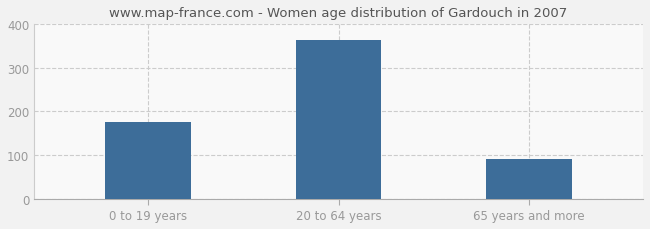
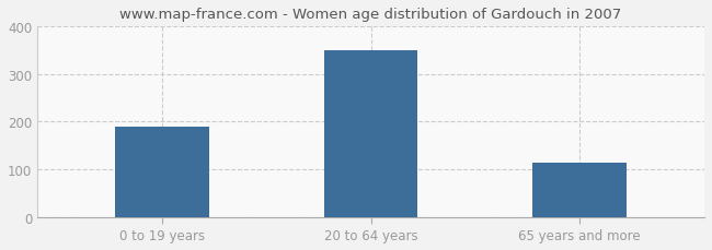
0 to 19 years: 175 -> 190
20 to 64 years: 365 -> 350
65 years and more: 90 -> 115
